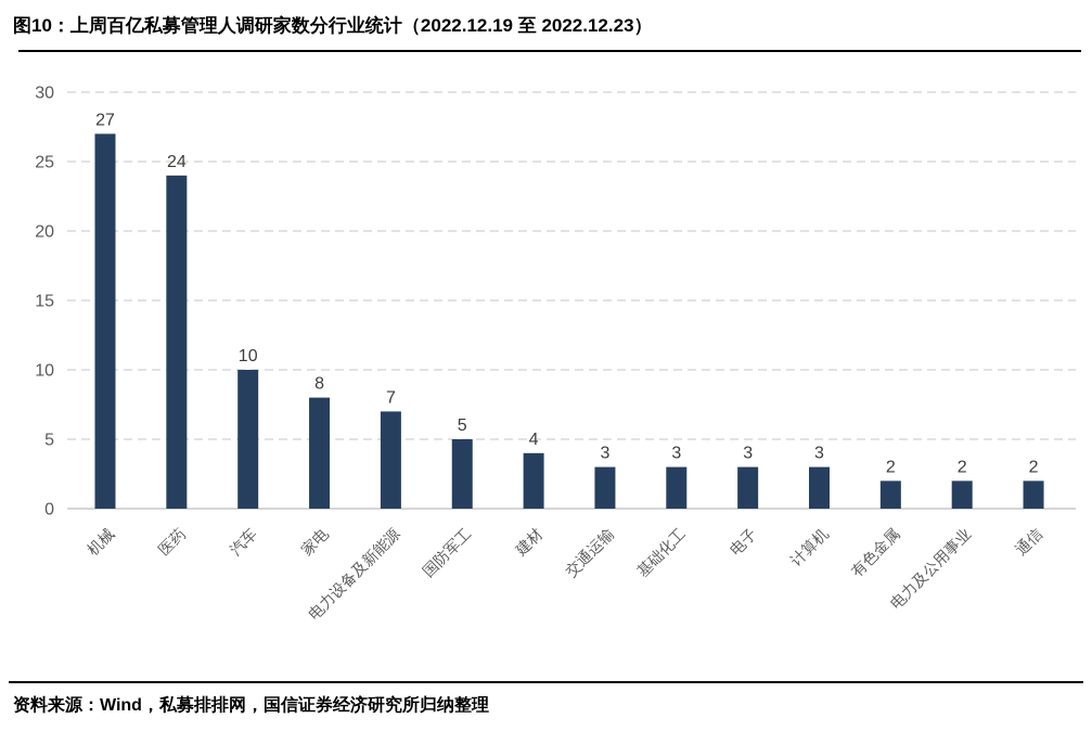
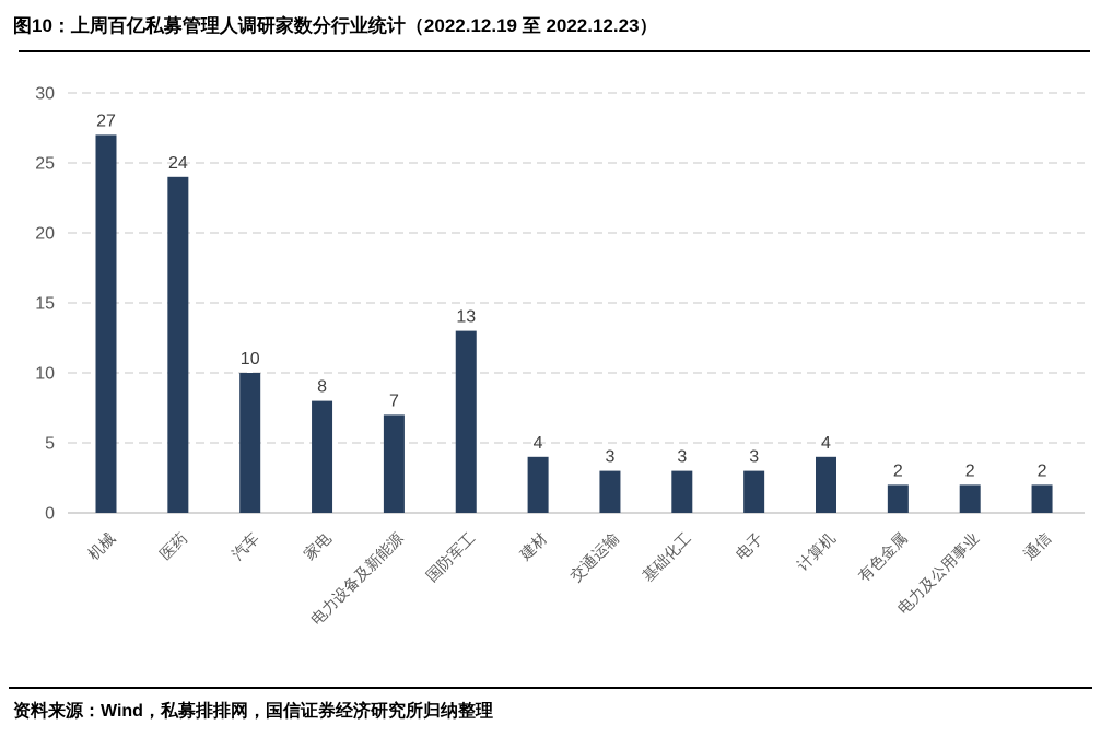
国防军工: 5 -> 13
计算机: 3 -> 4
